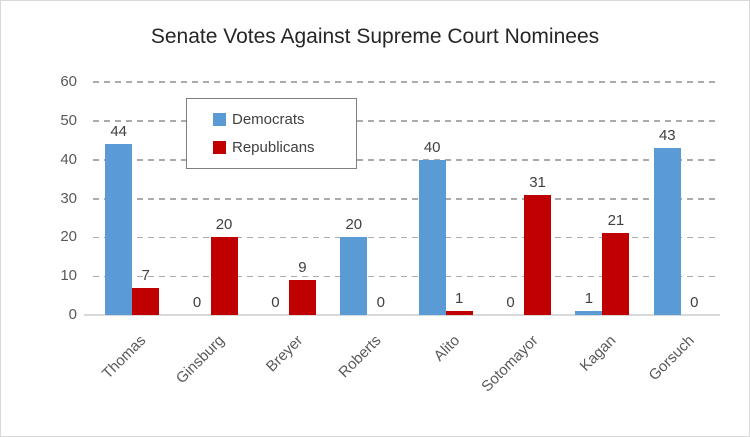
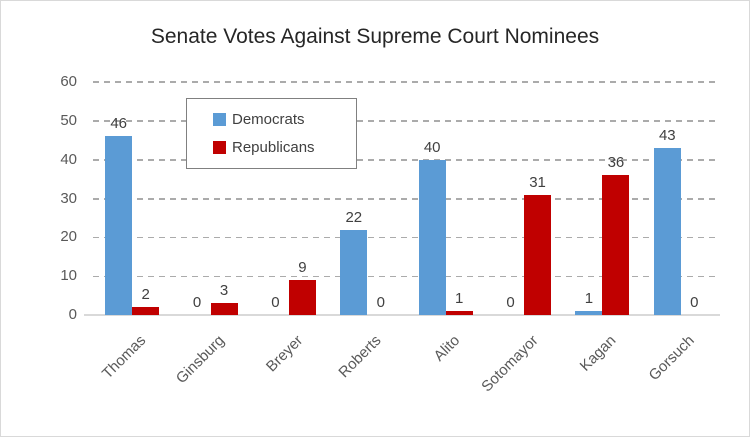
Democrats/Thomas: 44 -> 46
Republicans/Thomas: 7 -> 2
Republicans/Ginsburg: 20 -> 3
Democrats/Roberts: 20 -> 22
Republicans/Kagan: 21 -> 36
